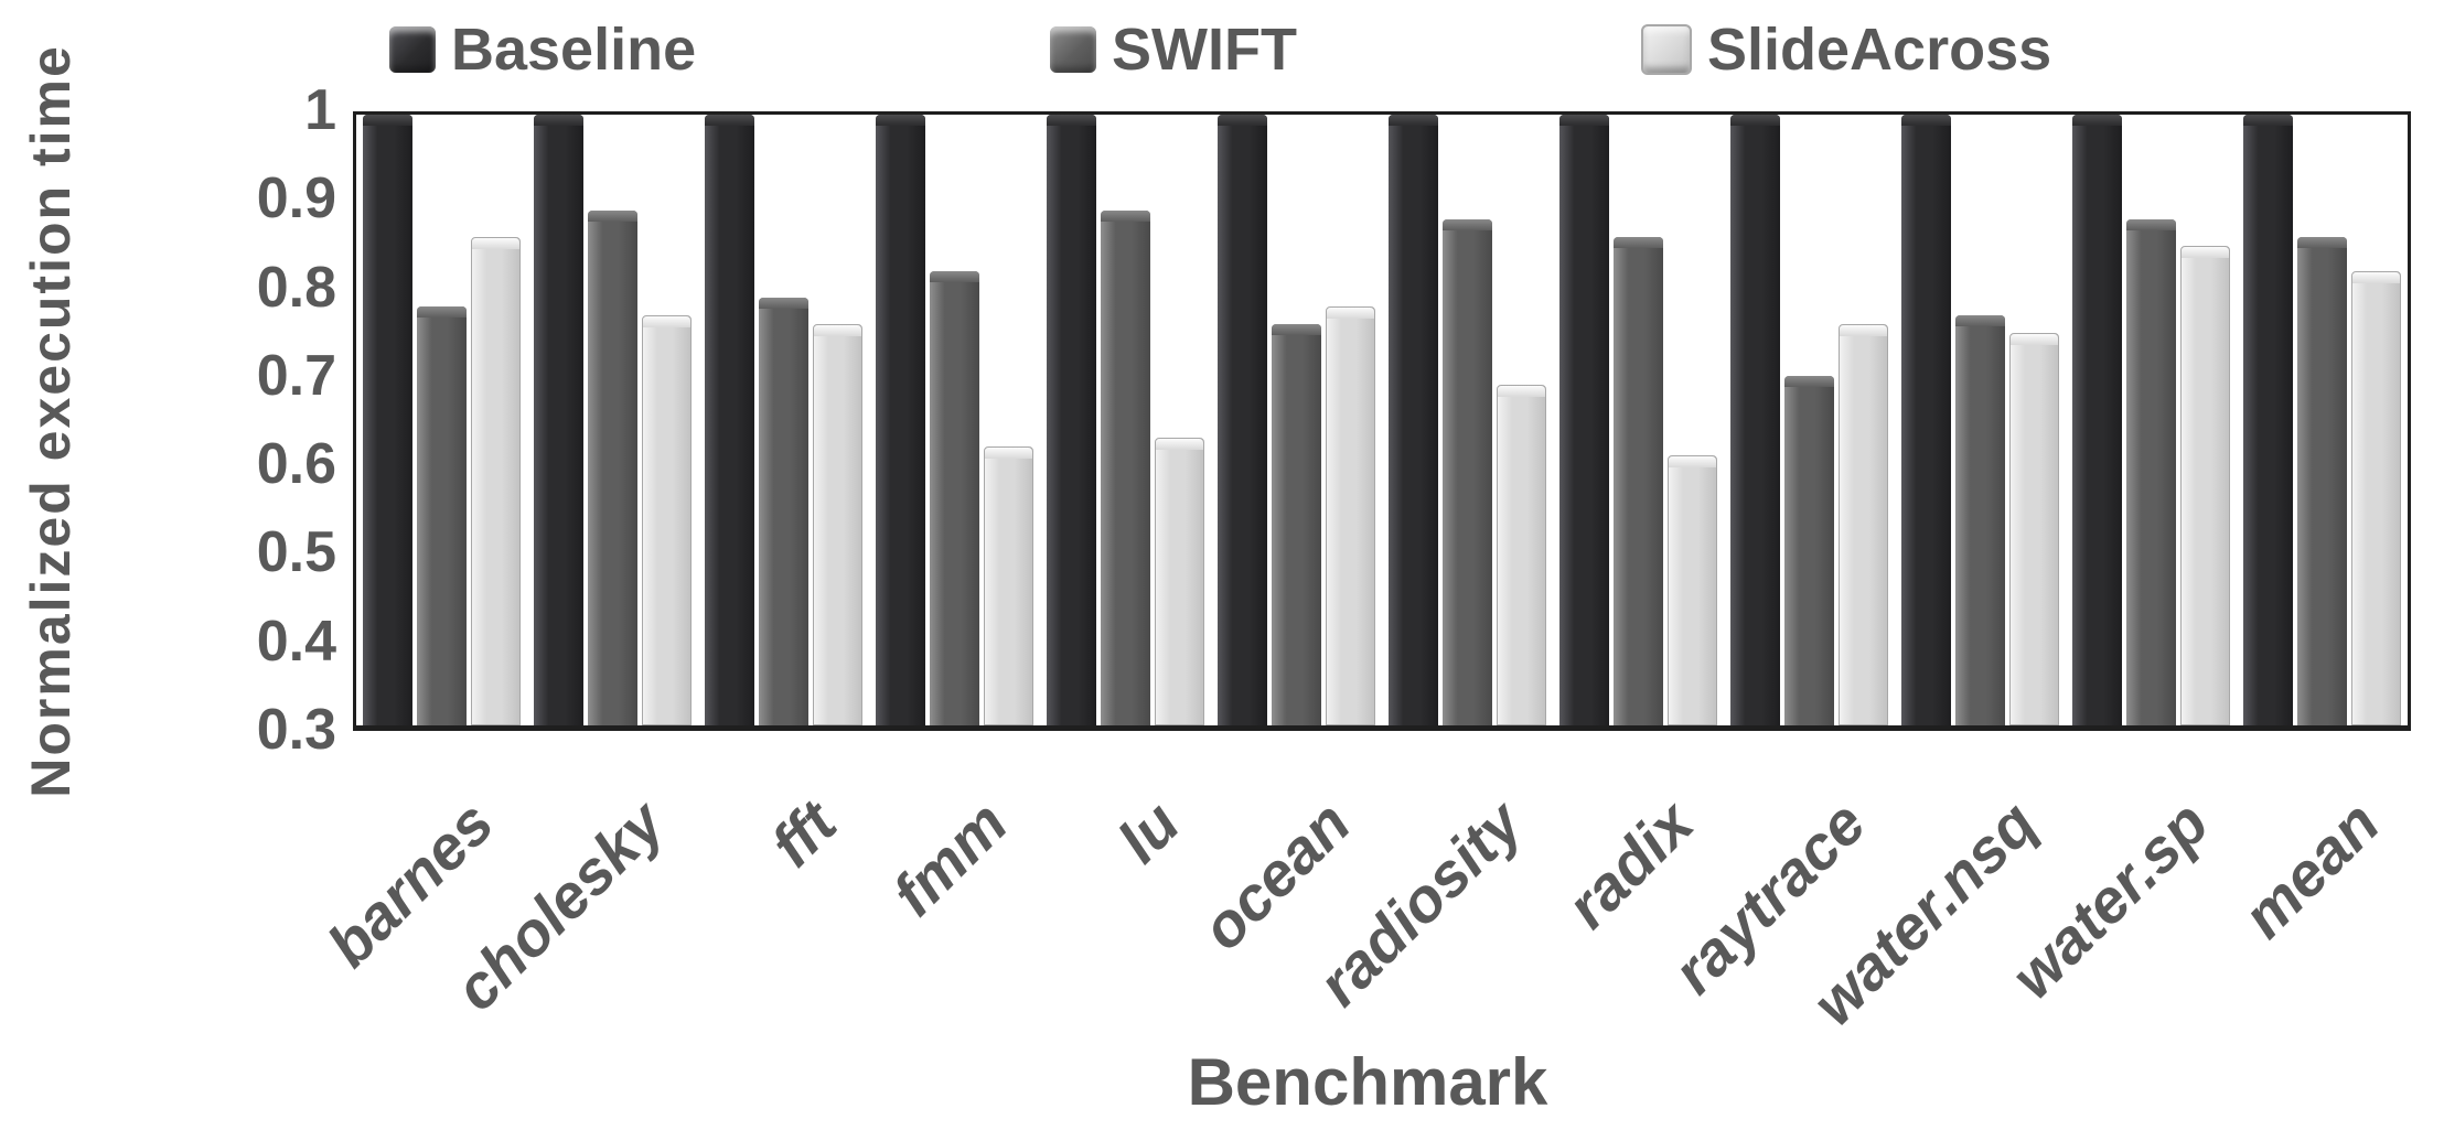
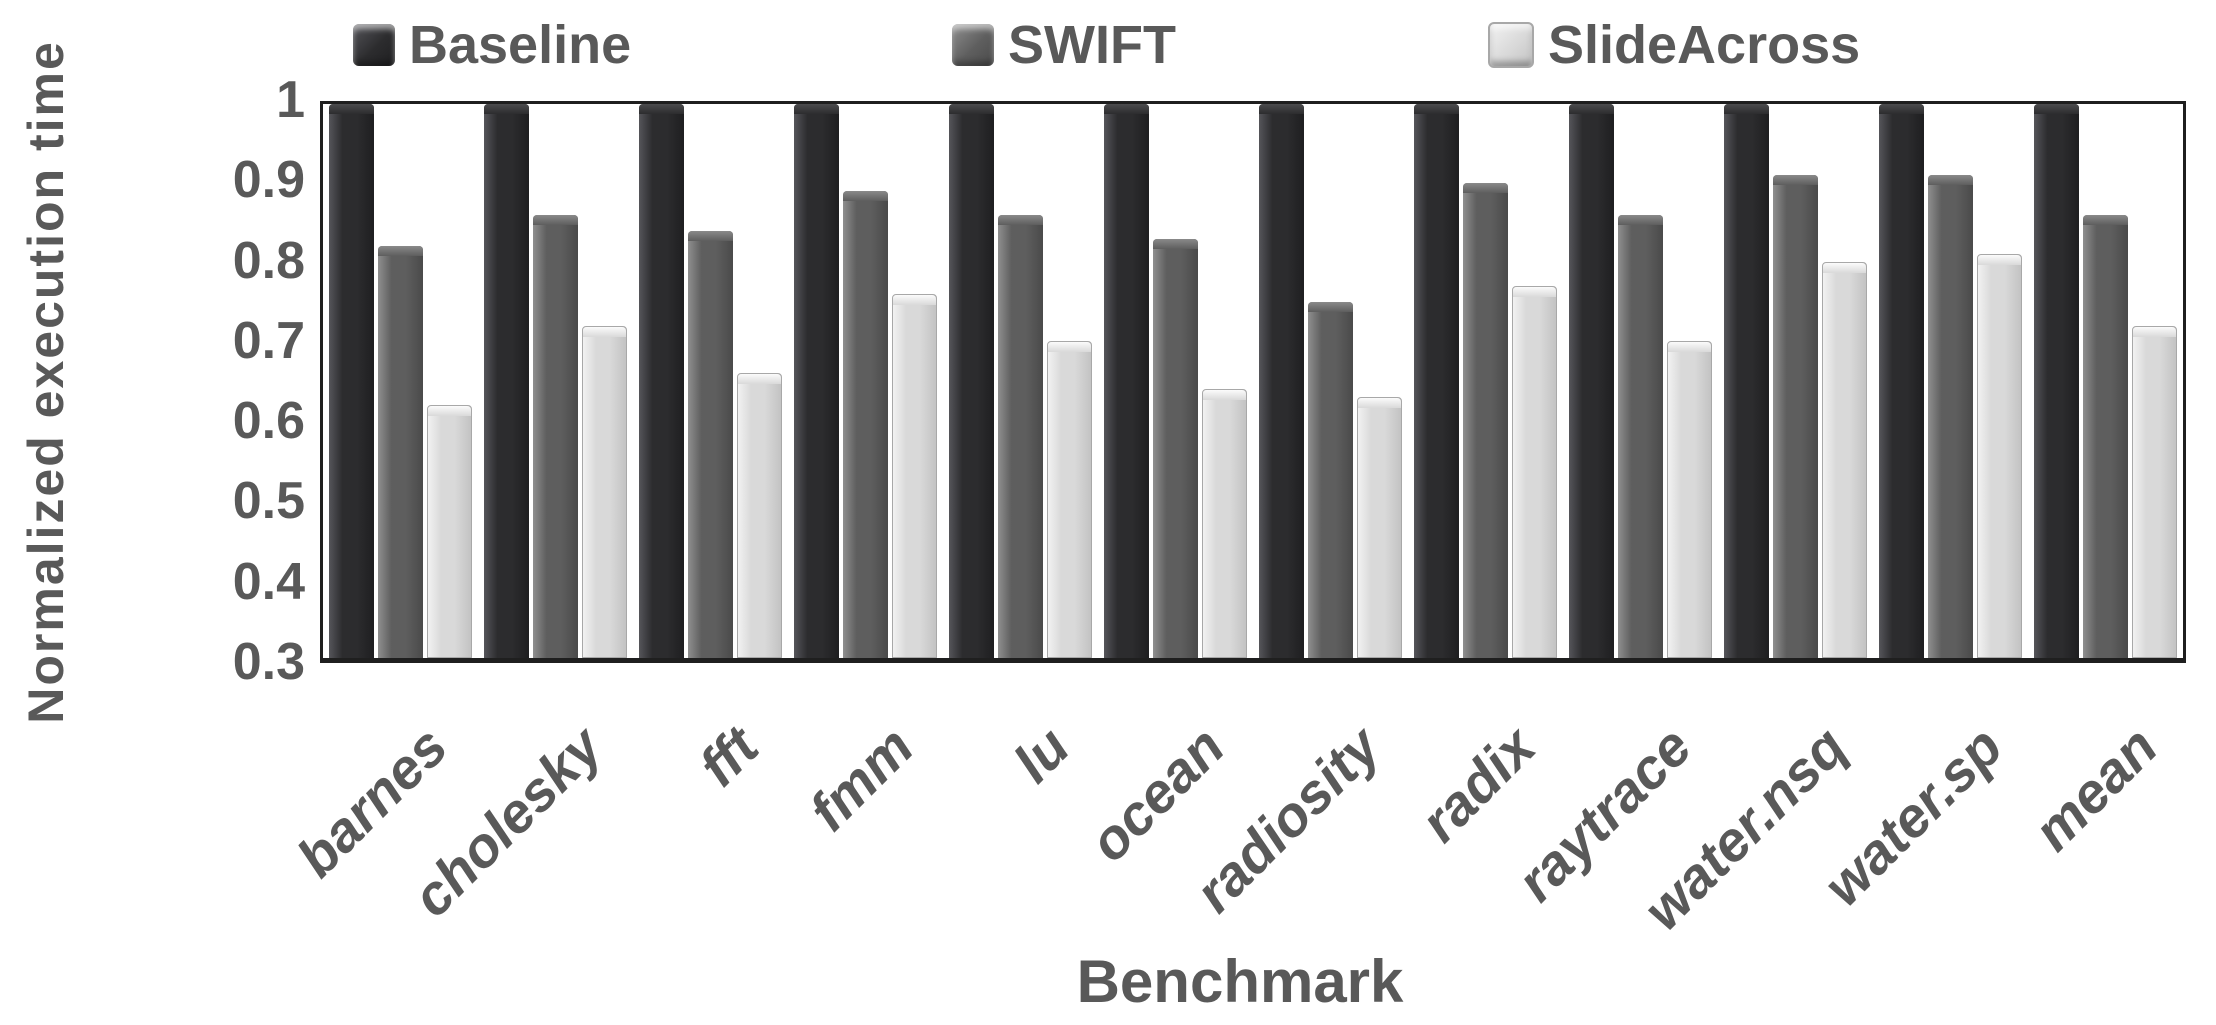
SWIFT/barnes: 0.78 -> 0.82
SlideAcross/barnes: 0.86 -> 0.62
SWIFT/cholesky: 0.89 -> 0.86
SlideAcross/cholesky: 0.77 -> 0.72
SWIFT/fft: 0.79 -> 0.84
SlideAcross/fft: 0.76 -> 0.66
SWIFT/fmm: 0.82 -> 0.89
SlideAcross/fmm: 0.62 -> 0.76
SWIFT/lu: 0.89 -> 0.86
SlideAcross/lu: 0.63 -> 0.70
SWIFT/ocean: 0.76 -> 0.83
SlideAcross/ocean: 0.78 -> 0.64
SWIFT/radiosity: 0.88 -> 0.75
SlideAcross/radiosity: 0.69 -> 0.63
SWIFT/radix: 0.86 -> 0.90
SlideAcross/radix: 0.61 -> 0.77
SWIFT/raytrace: 0.70 -> 0.86
SlideAcross/raytrace: 0.76 -> 0.70
SWIFT/water.nsq: 0.77 -> 0.91
SlideAcross/water.nsq: 0.75 -> 0.80
SWIFT/water.sp: 0.88 -> 0.91
SlideAcross/water.sp: 0.85 -> 0.81
SlideAcross/mean: 0.82 -> 0.72
